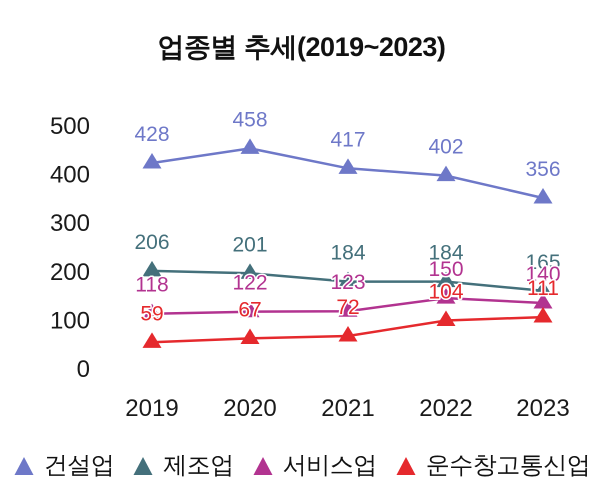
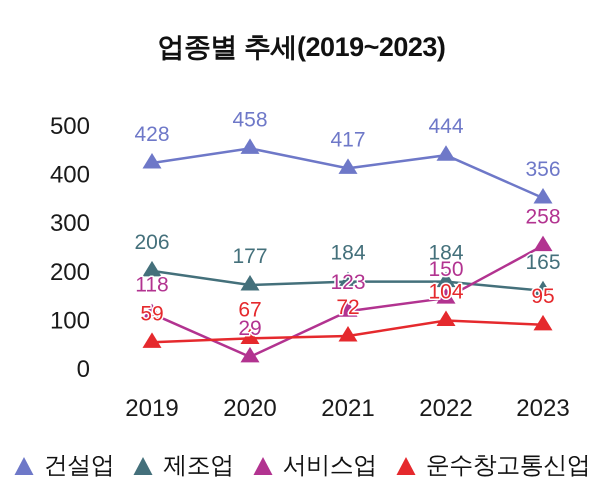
제조업/2020: 201 -> 177
서비스업/2020: 122 -> 29
건설업/2022: 402 -> 444
서비스업/2023: 140 -> 258
운수창고통신업/2023: 111 -> 95
